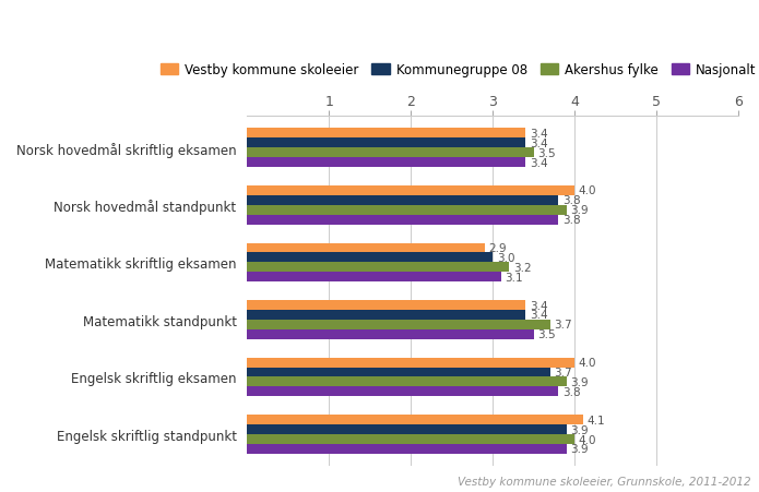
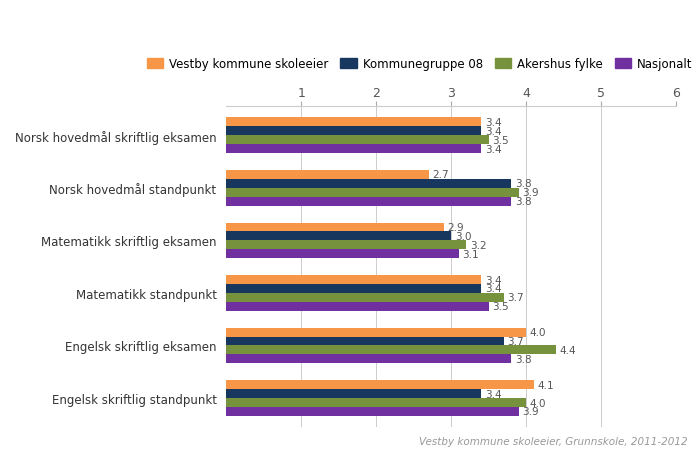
Vestby kommune skoleeier/Norsk hovedmål standpunkt: 4.0 -> 2.7
Akershus fylke/Engelsk skriftlig eksamen: 3.9 -> 4.4
Kommunegruppe 08/Engelsk skriftlig standpunkt: 3.9 -> 3.4
